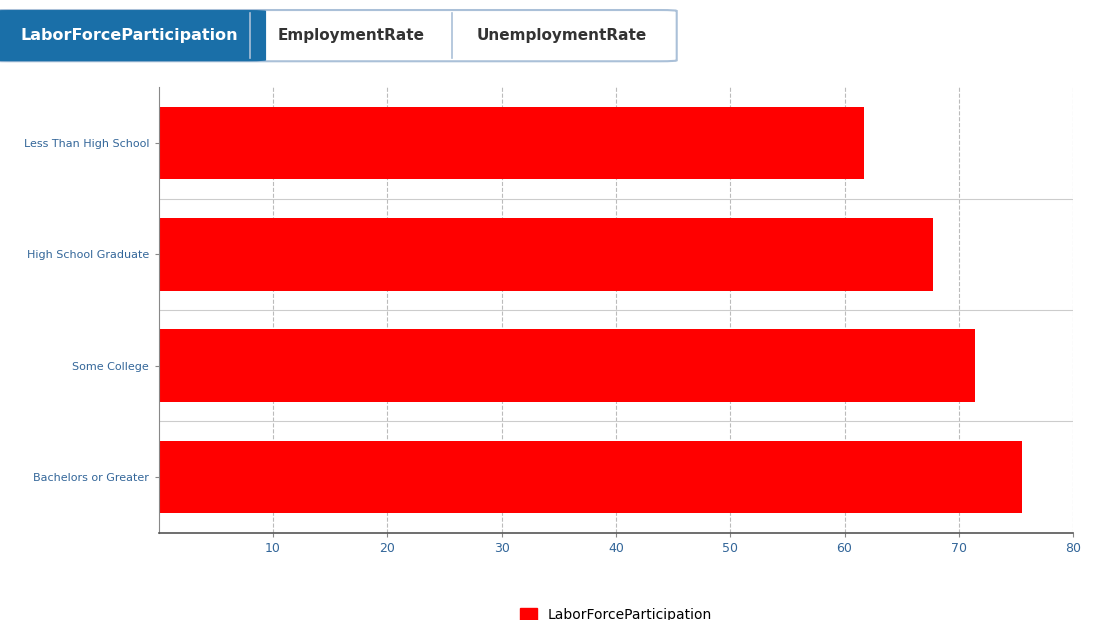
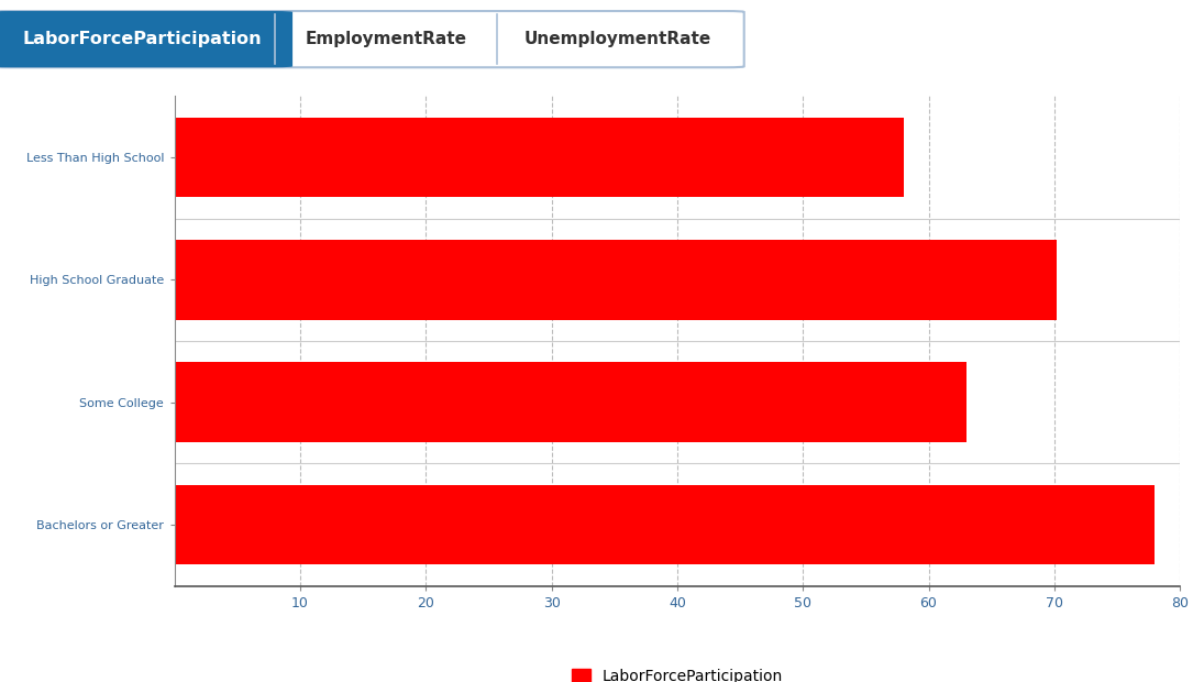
Less Than High School: 61.7 -> 58.0
High School Graduate: 67.7 -> 70.2
Some College: 71.4 -> 63.0
Bachelors or Greater: 75.5 -> 78.0
